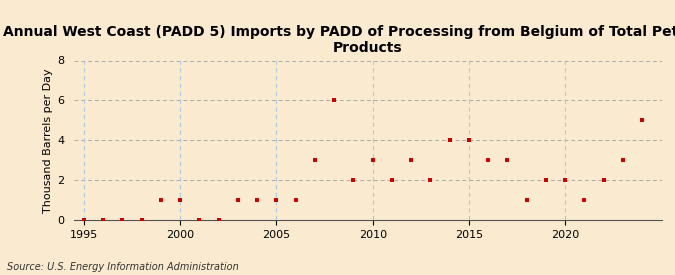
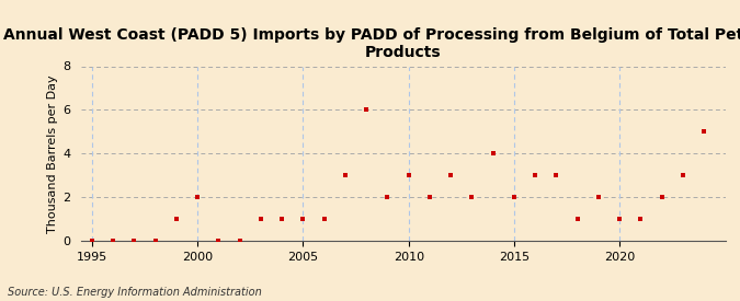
2000: 1 -> 2
2015: 4 -> 2
2020: 2 -> 1
